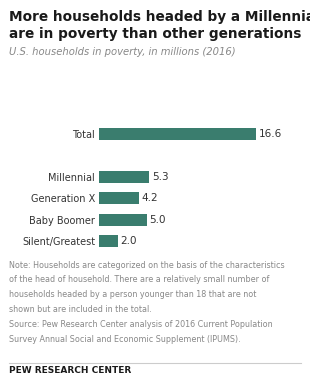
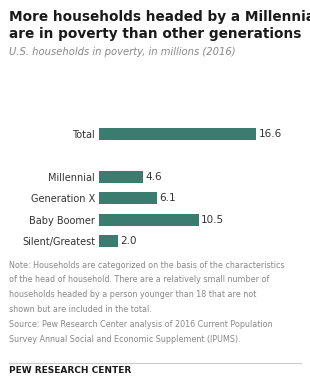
Millennial: 5.3 -> 4.6
Generation X: 4.2 -> 6.1
Baby Boomer: 5.0 -> 10.5
